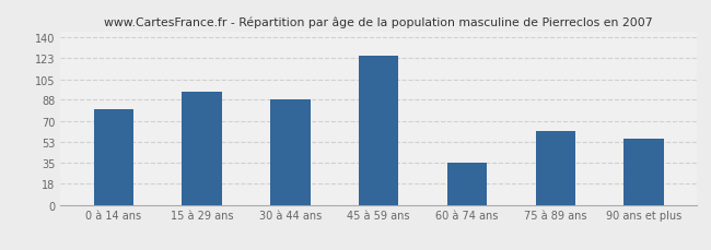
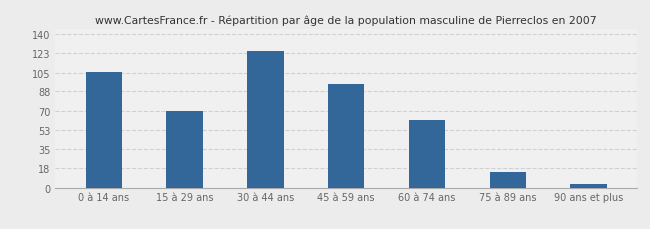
0 à 14 ans: 80 -> 106
15 à 29 ans: 95 -> 70
30 à 44 ans: 88 -> 125
45 à 59 ans: 125 -> 95
60 à 74 ans: 35 -> 62
75 à 89 ans: 62 -> 14
90 ans et plus: 55 -> 3
